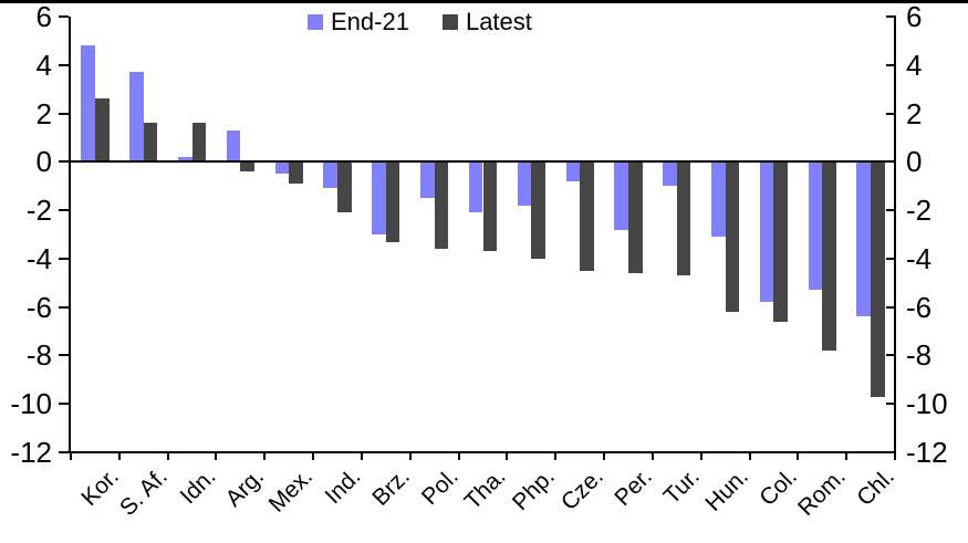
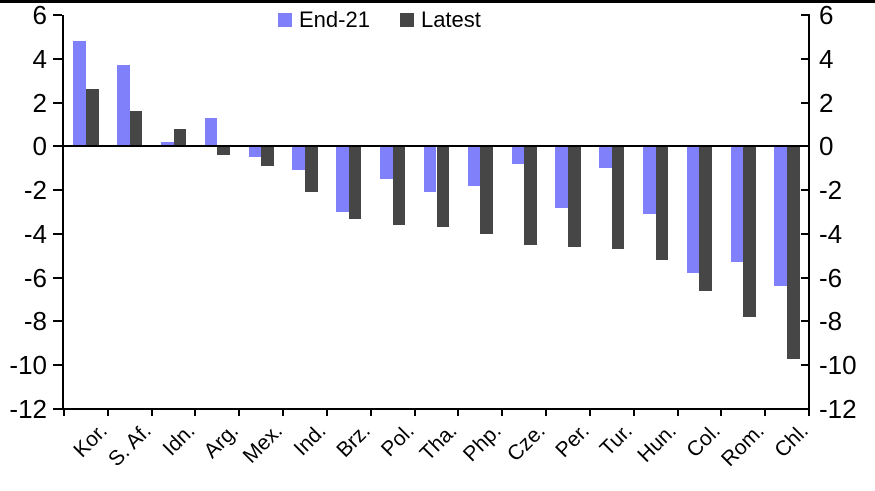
Latest/Idn.: 1.6 -> 0.8
Latest/Hun.: -6.2 -> -5.2
